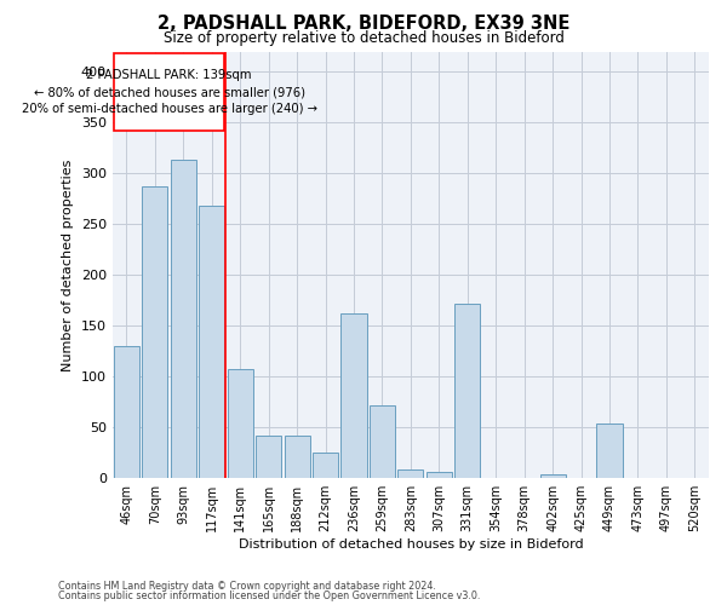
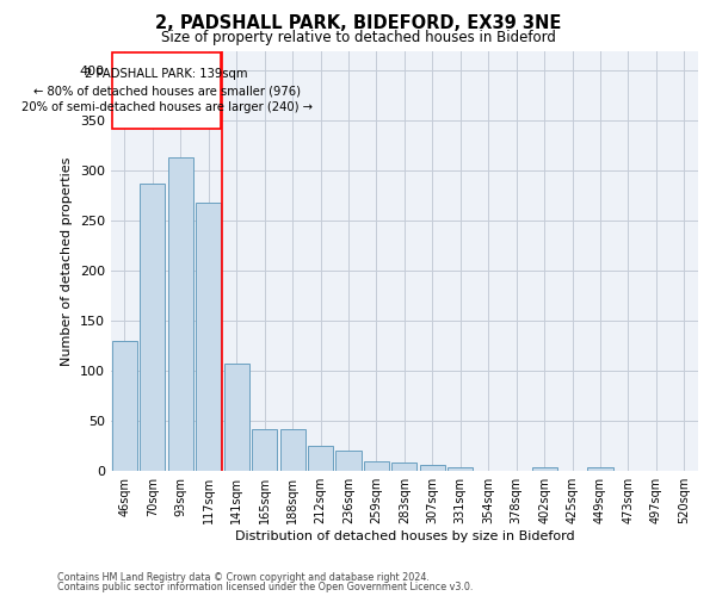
236sqm: 162 -> 21
259sqm: 72 -> 10
331sqm: 172 -> 4
449sqm: 54 -> 4
